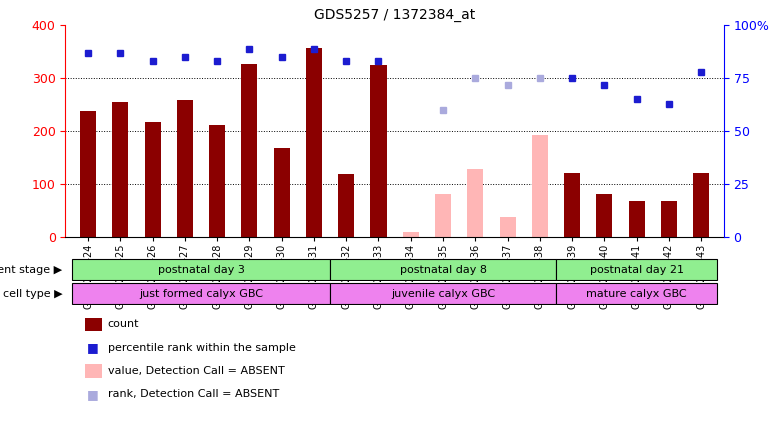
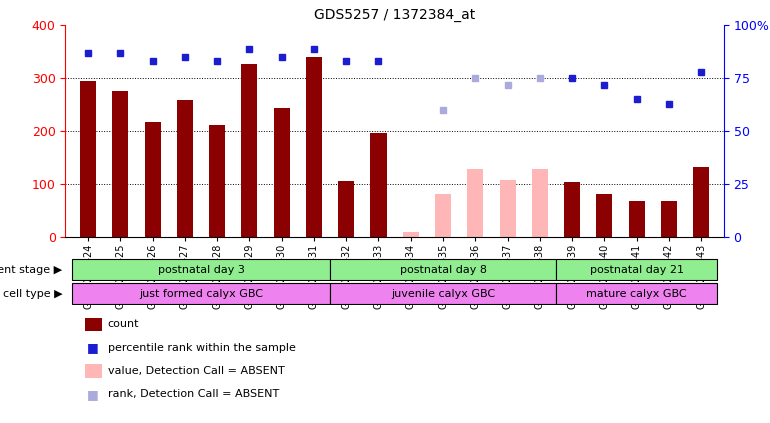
GSM1202424: 238 -> 295
GSM1202425: 256 -> 275
GSM1202430: 168 -> 243
GSM1202431: 358 -> 340
GSM1202432: 118 -> 105
GSM1202433: 326 -> 197
GSM1202437: 38 -> 108
GSM1202438: 192 -> 128
GSM1202439: 120 -> 103
GSM1202443: 120 -> 133
